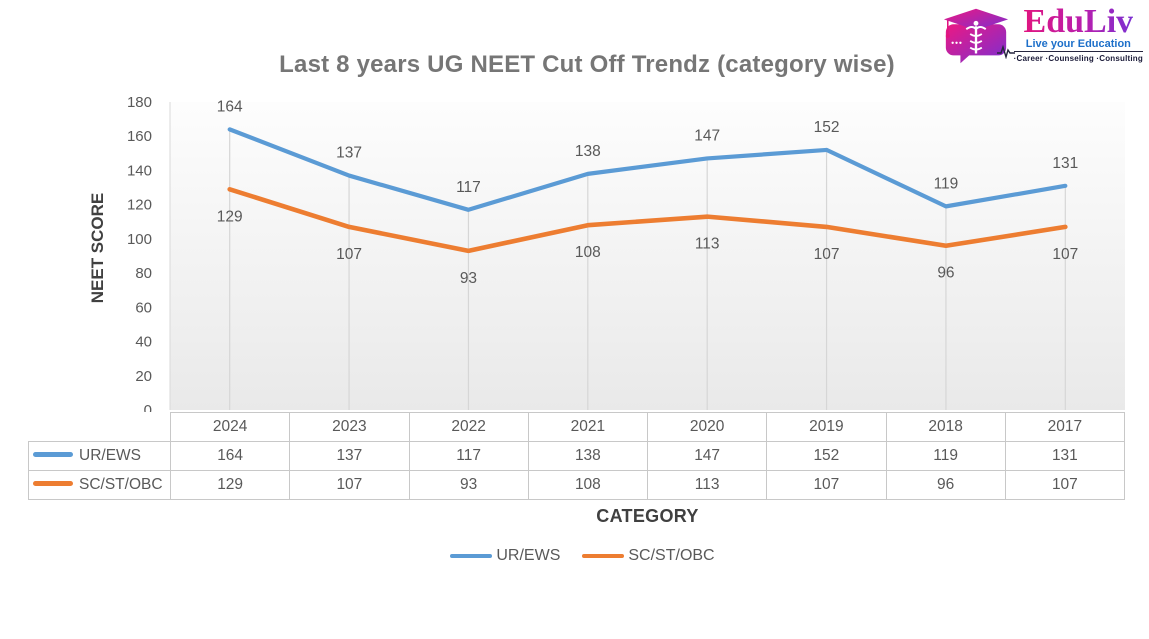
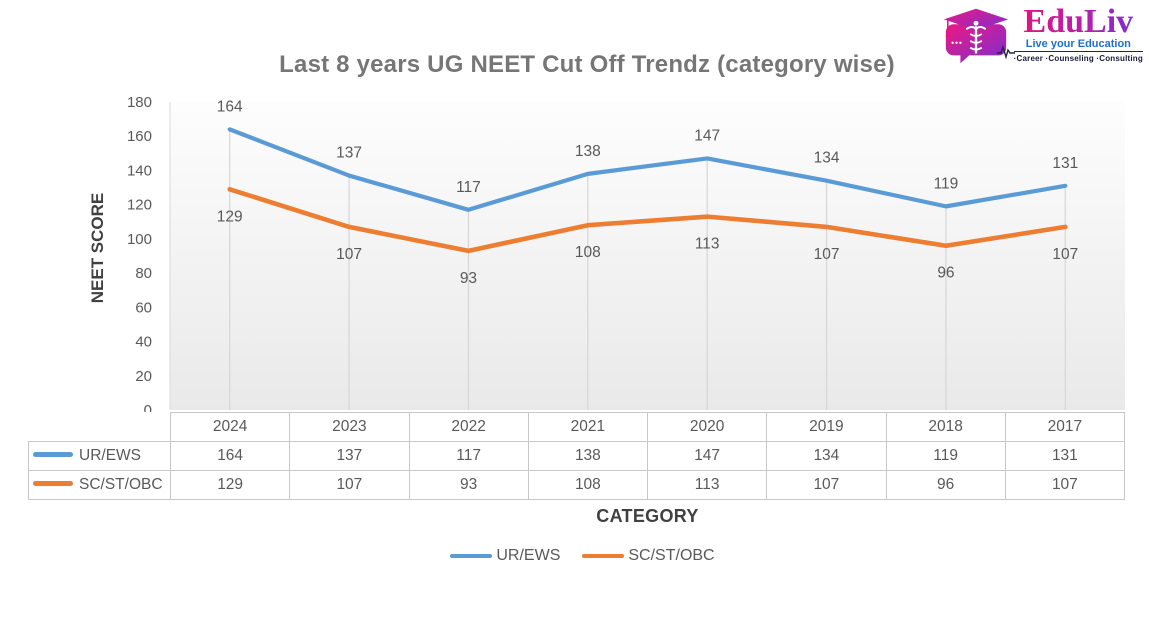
UR/EWS/2019: 152 -> 134
